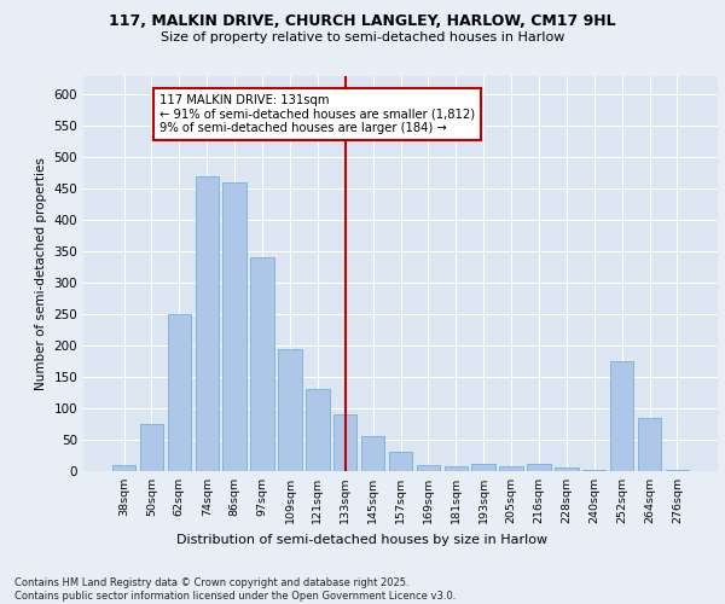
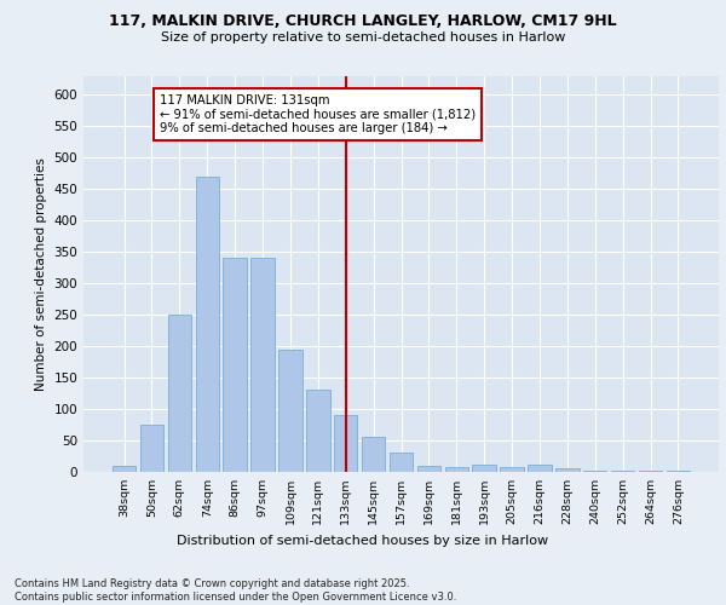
86sqm: 460 -> 340
252sqm: 176 -> 2
264sqm: 84 -> 2
